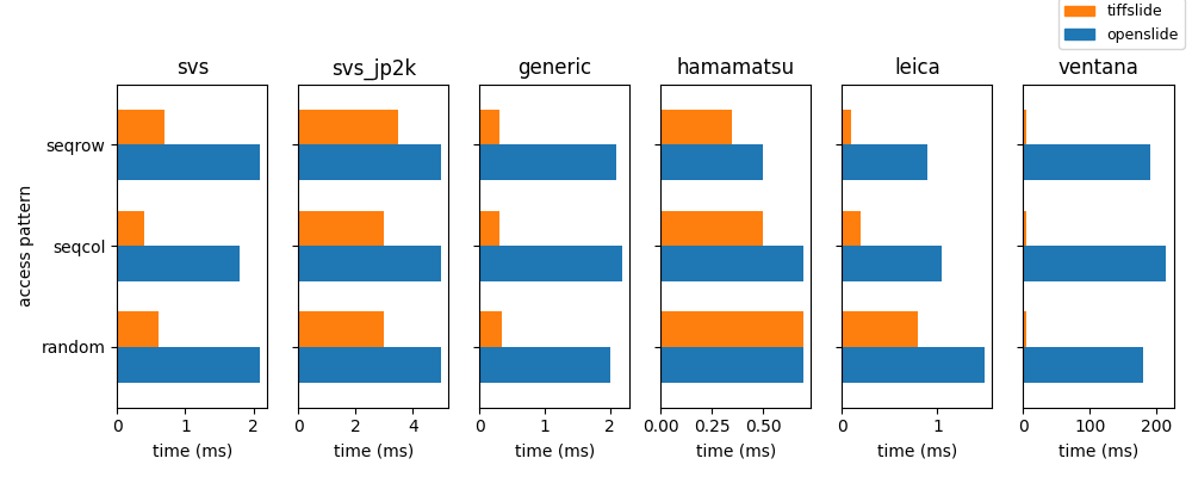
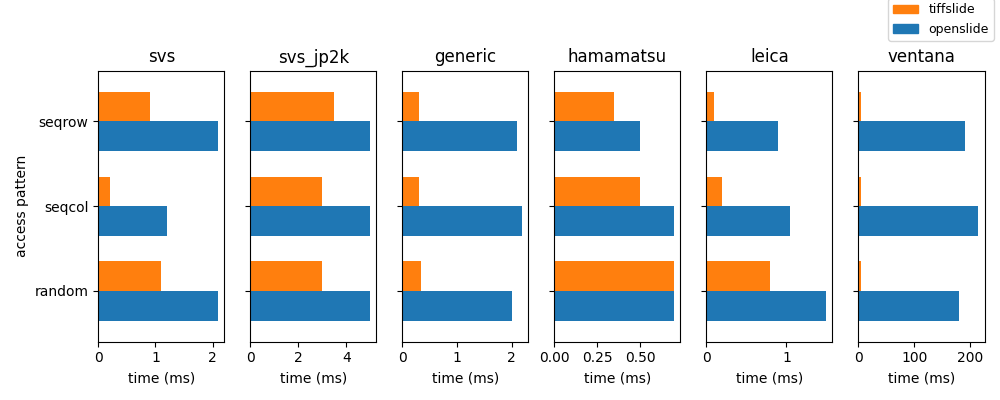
svs/tiffslide/seqrow: 0.7 -> 0.9
svs/tiffslide/seqcol: 0.4 -> 0.2
svs/openslide/seqcol: 1.8 -> 1.2
svs/tiffslide/random: 0.6 -> 1.1
